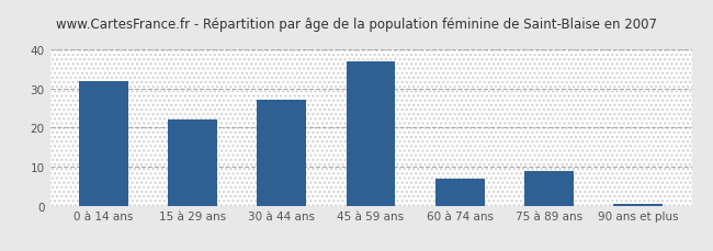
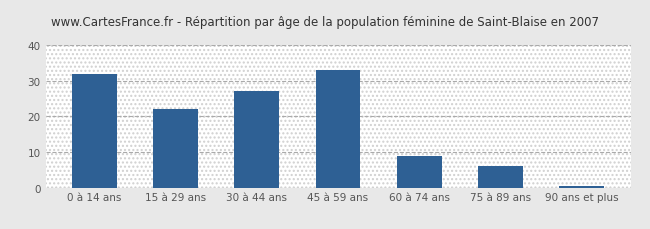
45 à 59 ans: 37.0 -> 33.0
60 à 74 ans: 7.0 -> 9.0
75 à 89 ans: 9.0 -> 6.0
